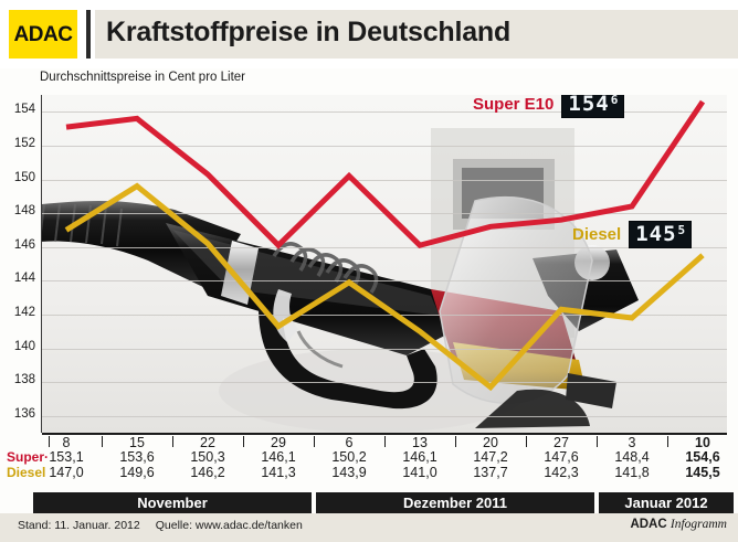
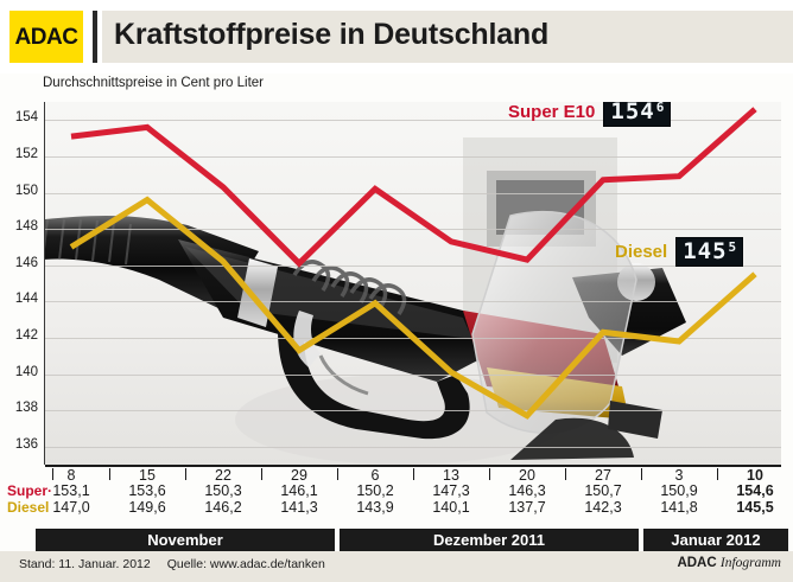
Super E10/13: 146,1 -> 147,3
Diesel/13: 141,0 -> 140,1
Super E10/20: 147,2 -> 146,3
Super E10/27: 147,6 -> 150,7
Super E10/3: 148,4 -> 150,9
